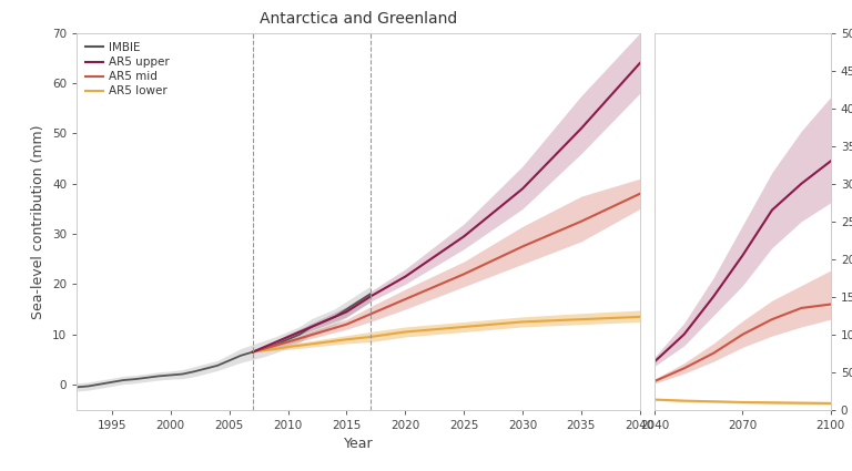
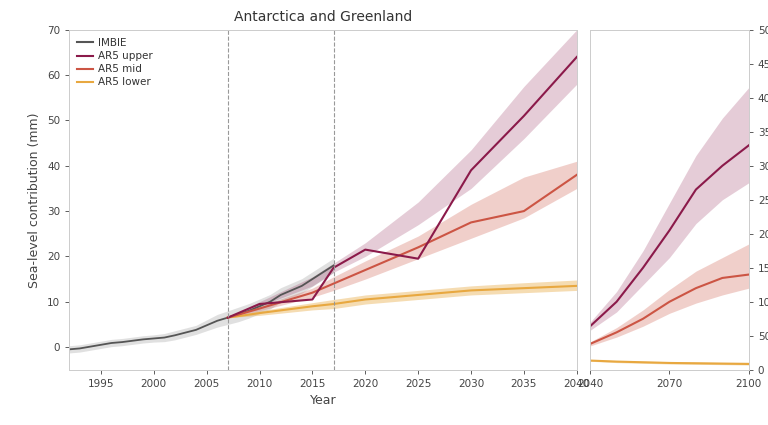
Antarctica and Greenland/AR5 upper/2015: 14.5 -> 10.5
Antarctica and Greenland/AR5 upper/2025: 29.5 -> 19.5
Antarctica and Greenland/AR5 mid/2035: 32.5 -> 30.0
